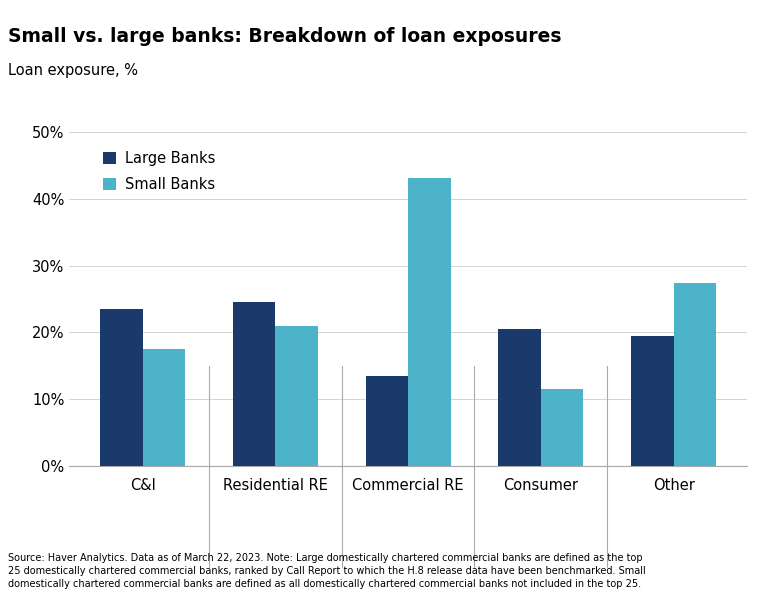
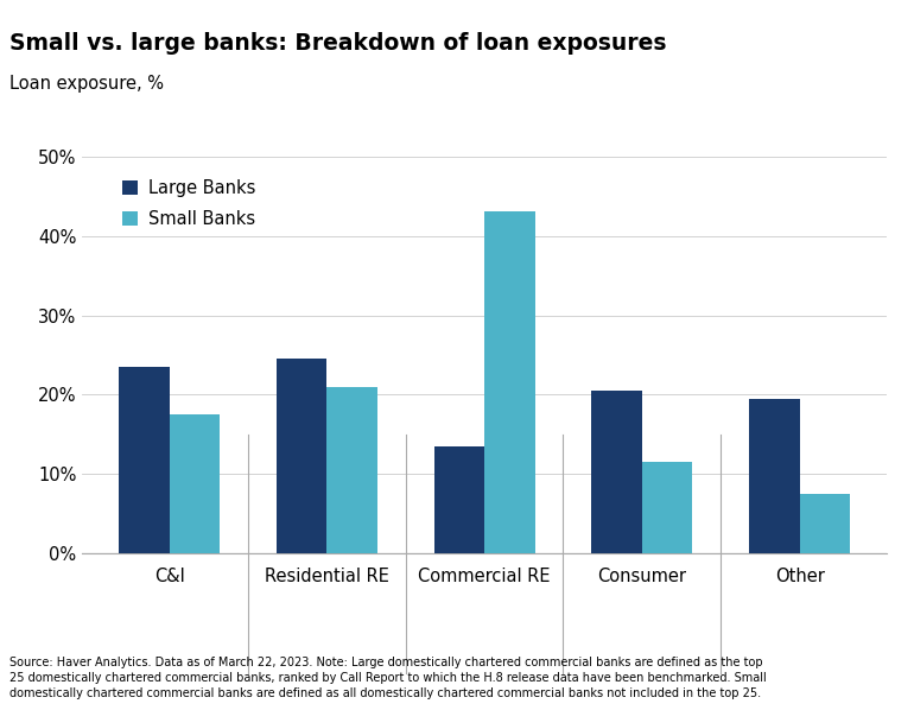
Small Banks/Other: 27.4% -> 7.5%
